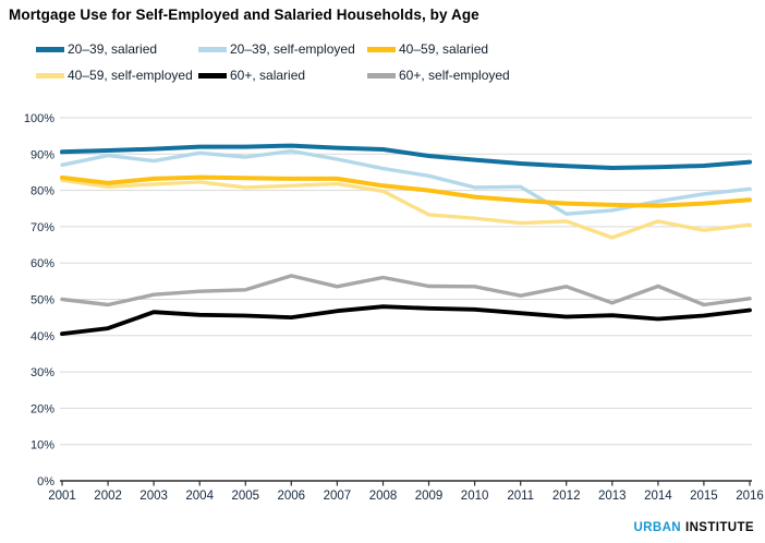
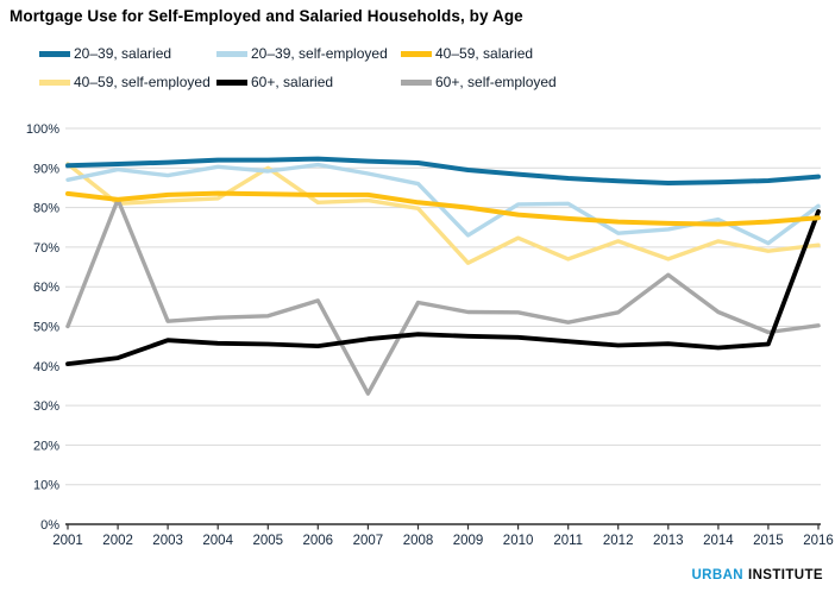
40–59, self-employed/2001: 83% -> 91%
60+, self-employed/2002: 48% -> 82%
40–59, self-employed/2005: 81% -> 90%
60+, self-employed/2007: 54% -> 33%
20–39, self-employed/2009: 84% -> 73%
40–59, self-employed/2009: 73% -> 66%
40–59, self-employed/2011: 71% -> 67%
60+, self-employed/2013: 49% -> 63%
20–39, self-employed/2015: 79% -> 71%
60+, salaried/2016: 47% -> 79%
